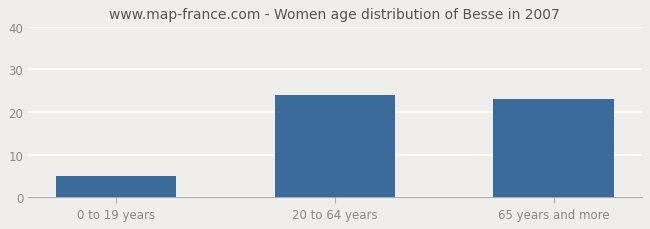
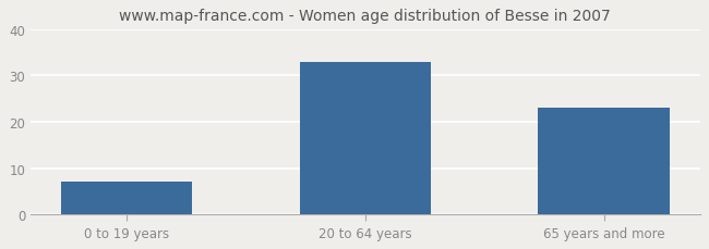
0 to 19 years: 5 -> 7
20 to 64 years: 24 -> 33
